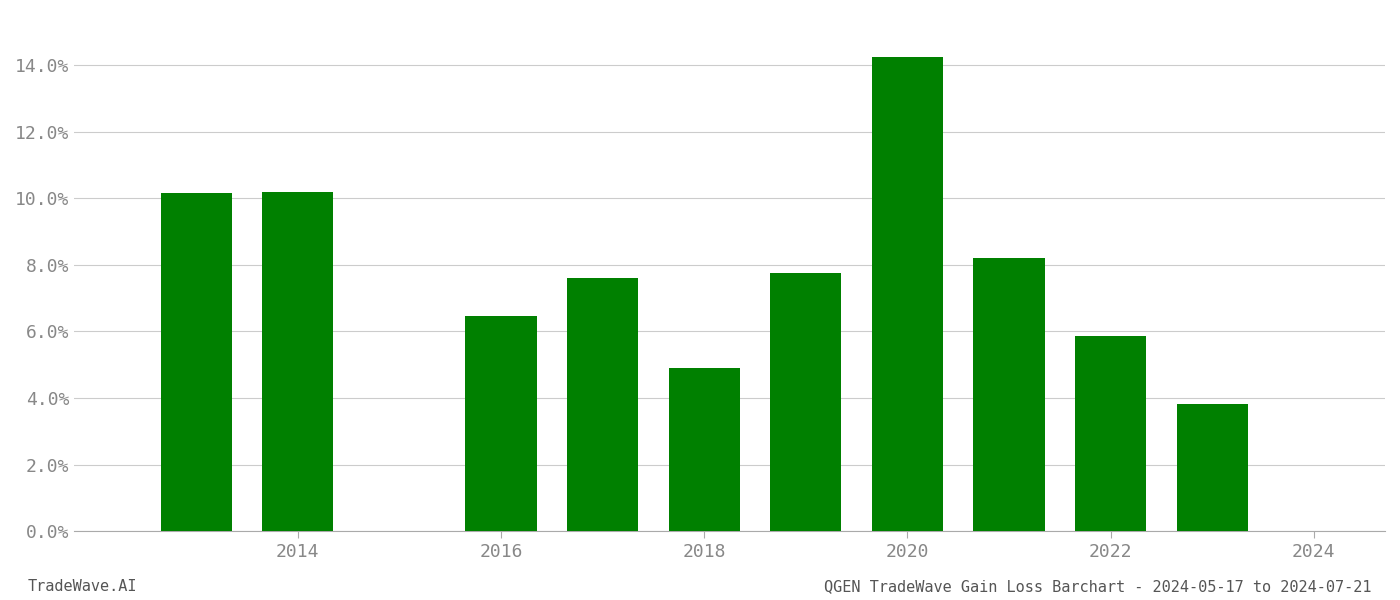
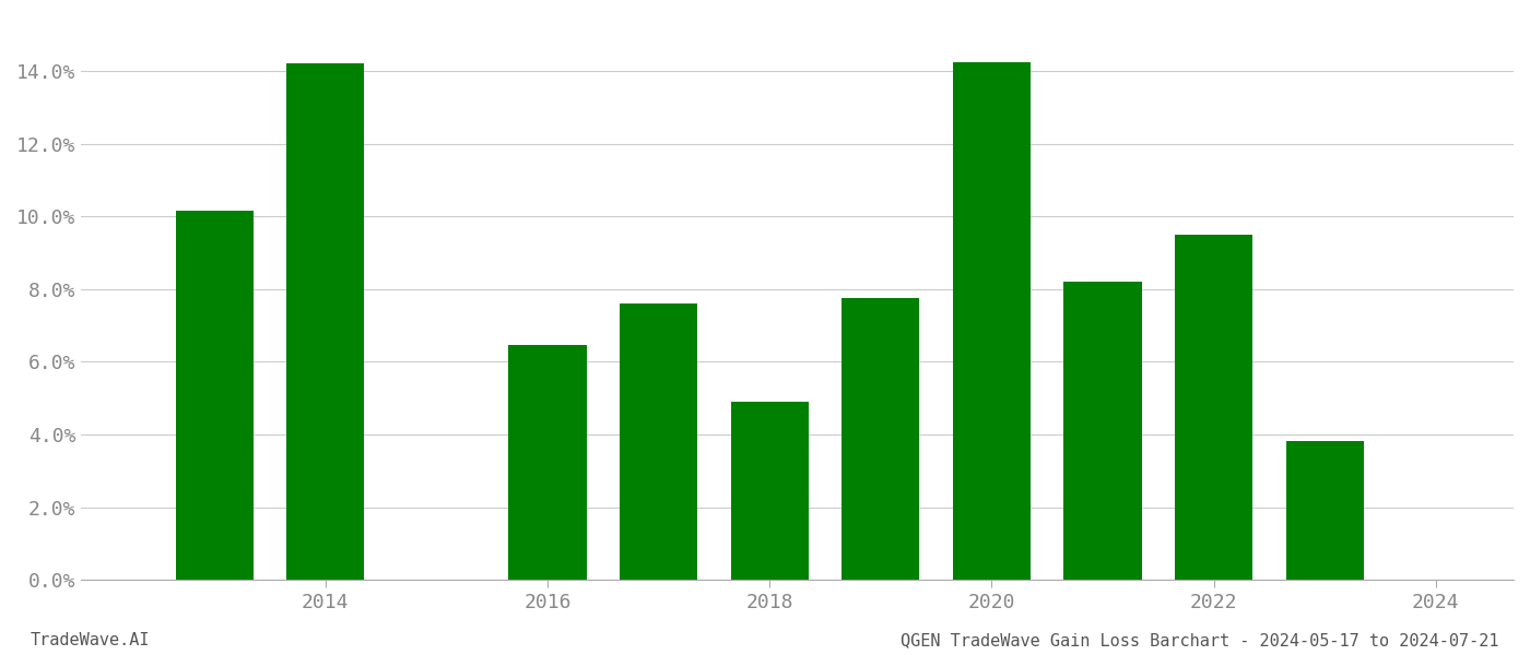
2014: 10.20% -> 14.20%
2022: 5.85% -> 9.50%
